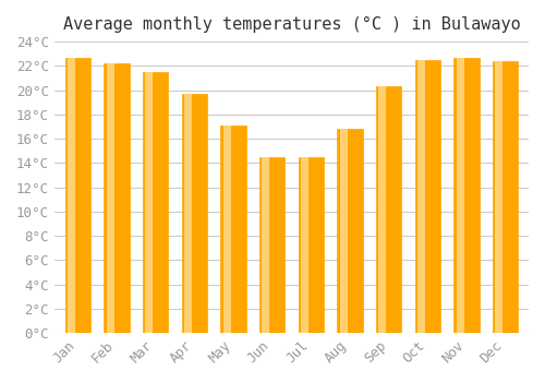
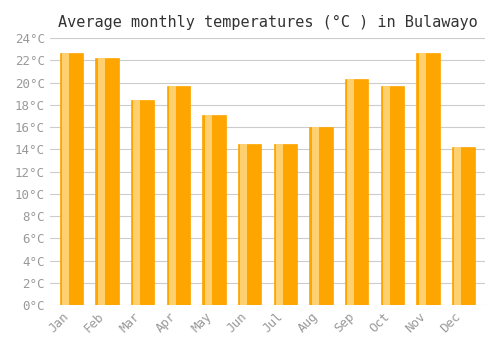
Mar: 21.5°C -> 18.4°C
Aug: 16.8°C -> 16.0°C
Oct: 22.5°C -> 19.7°C
Dec: 22.4°C -> 14.2°C
